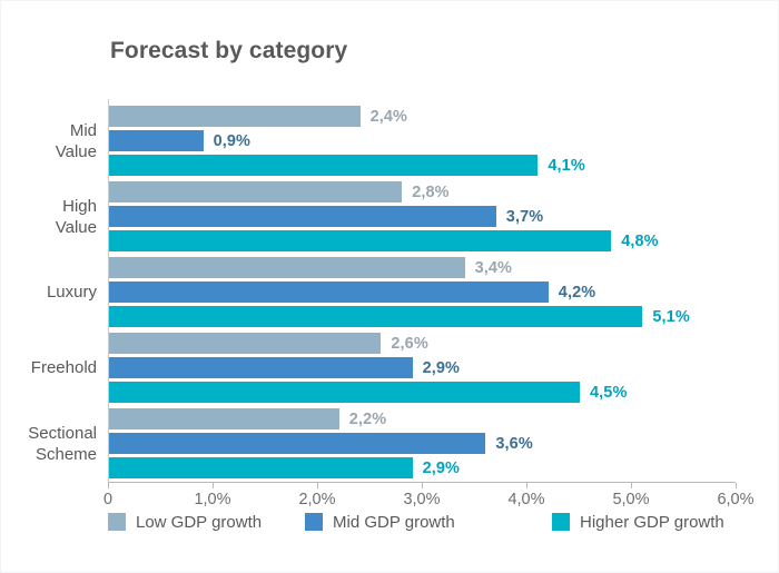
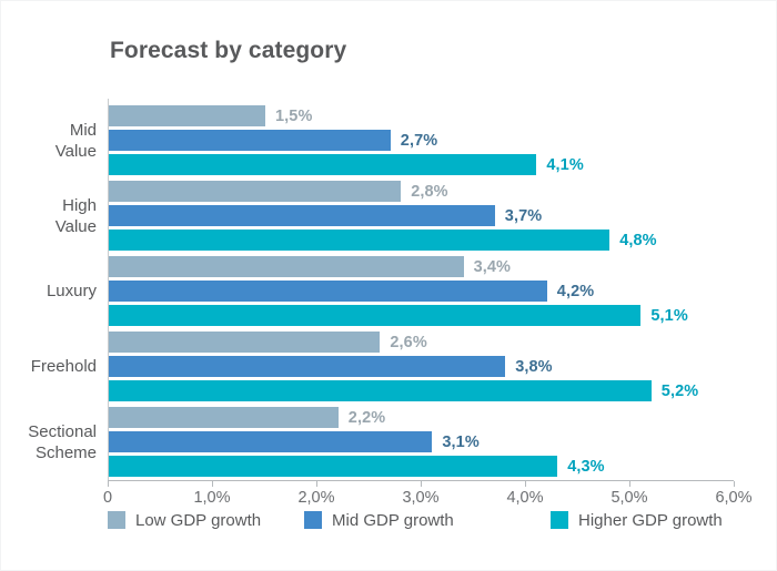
Low GDP growth/Mid Value: 2,4% -> 1,5%
Mid GDP growth/Mid Value: 0,9% -> 2,7%
Mid GDP growth/Freehold: 2,9% -> 3,8%
Higher GDP growth/Freehold: 4,5% -> 5,2%
Mid GDP growth/Sectional Scheme: 3,6% -> 3,1%
Higher GDP growth/Sectional Scheme: 2,9% -> 4,3%
